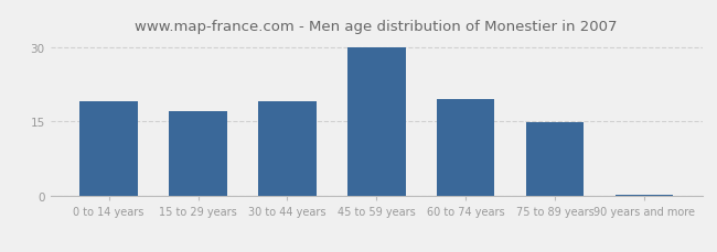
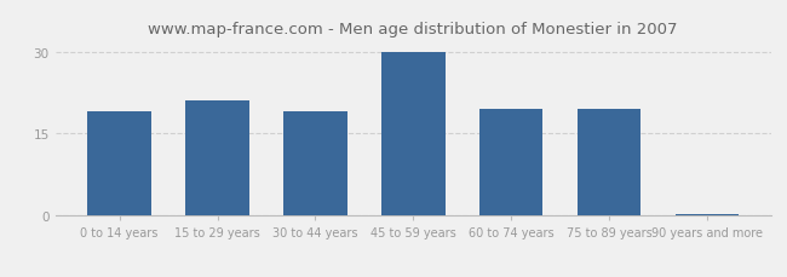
15 to 29 years: 17.0 -> 21.0
75 to 89 years: 14.8 -> 19.5
